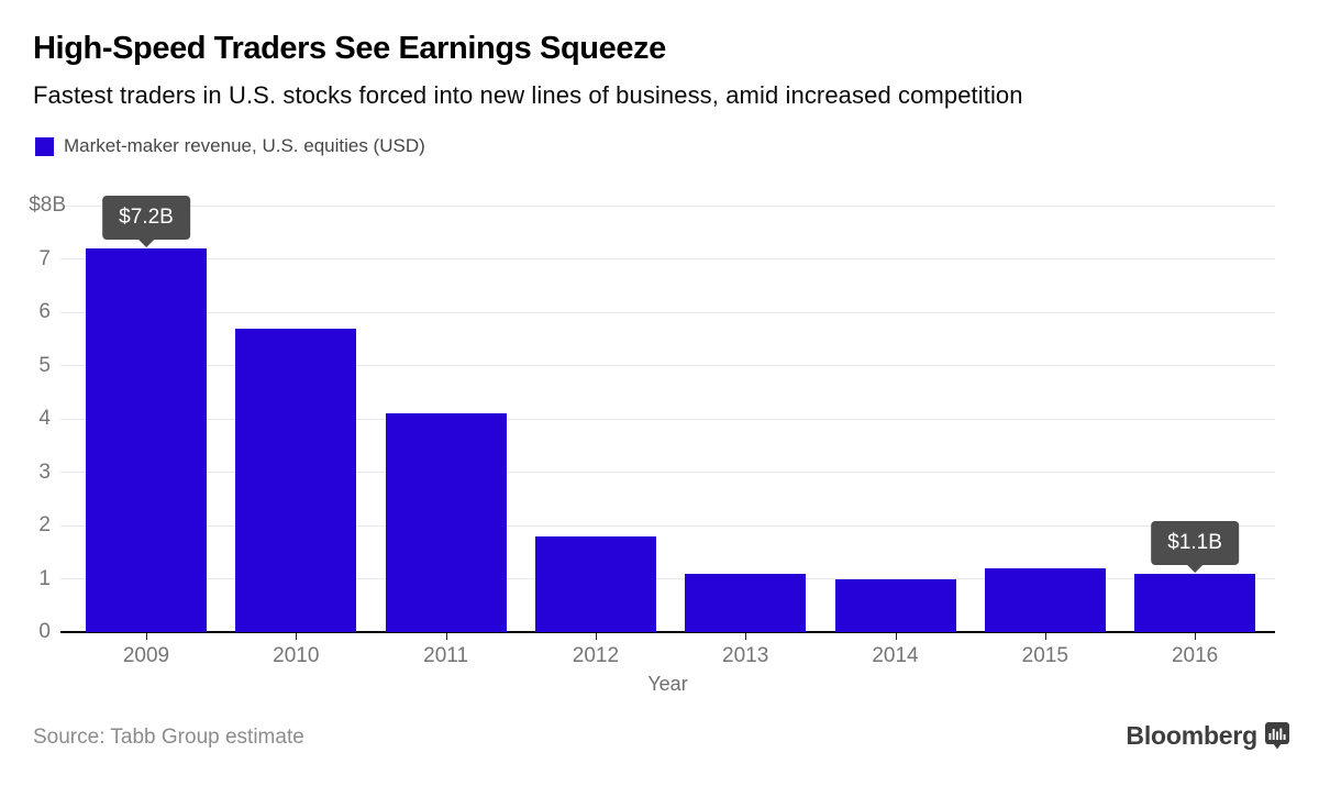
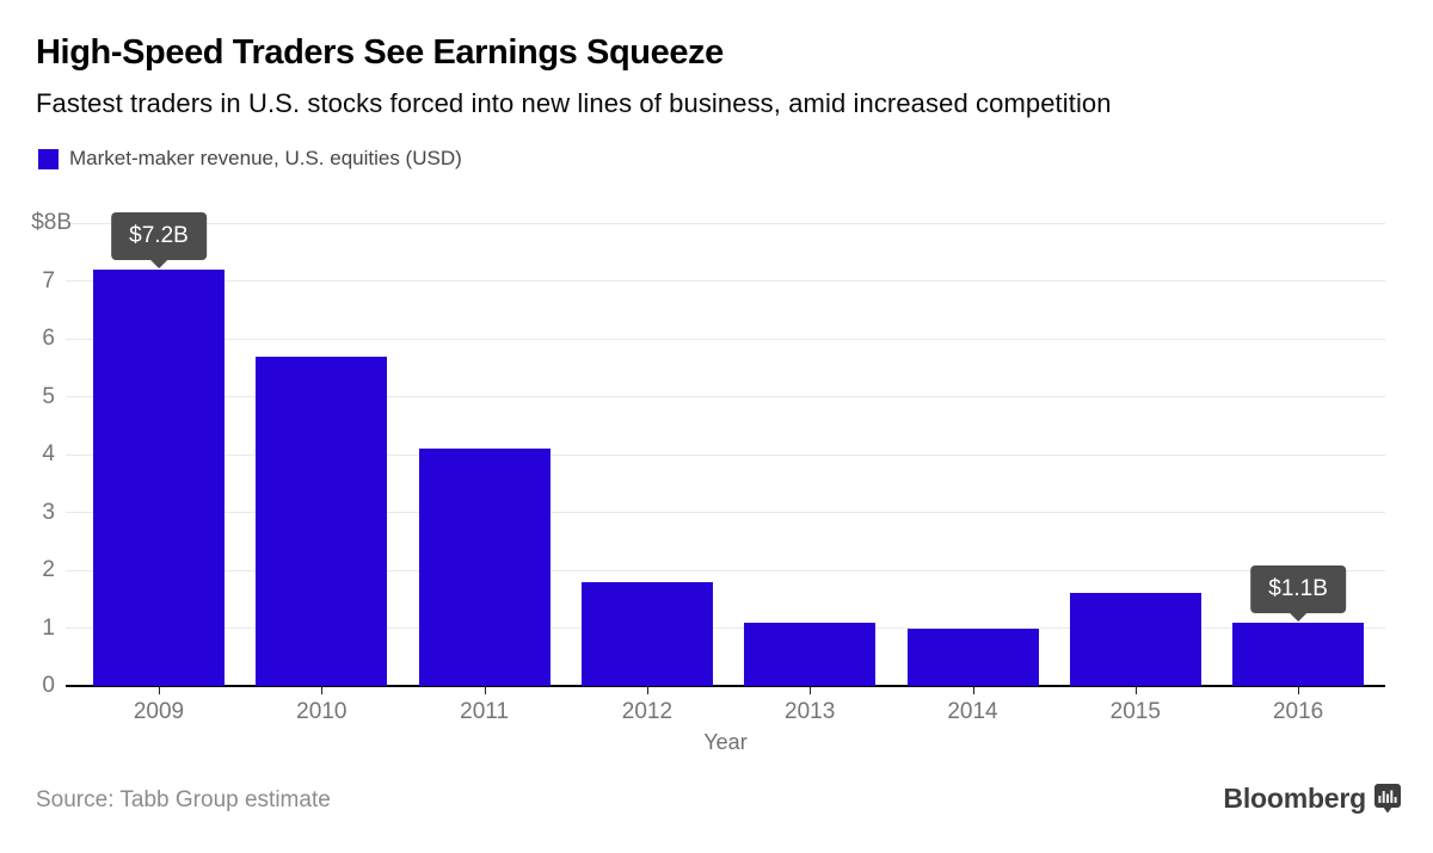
2015: 1.2 -> 1.6
